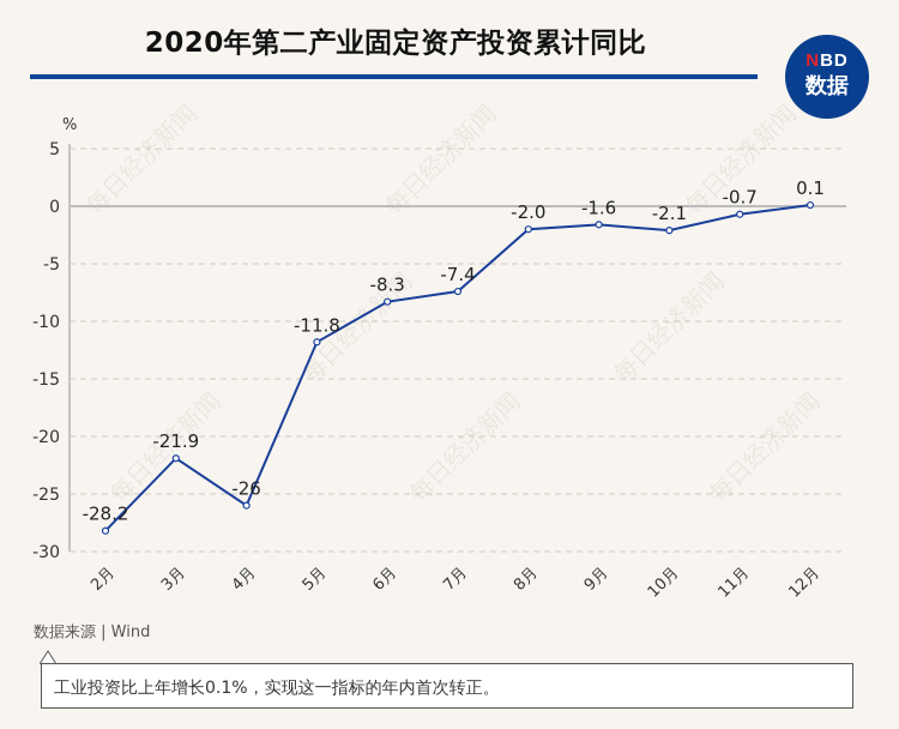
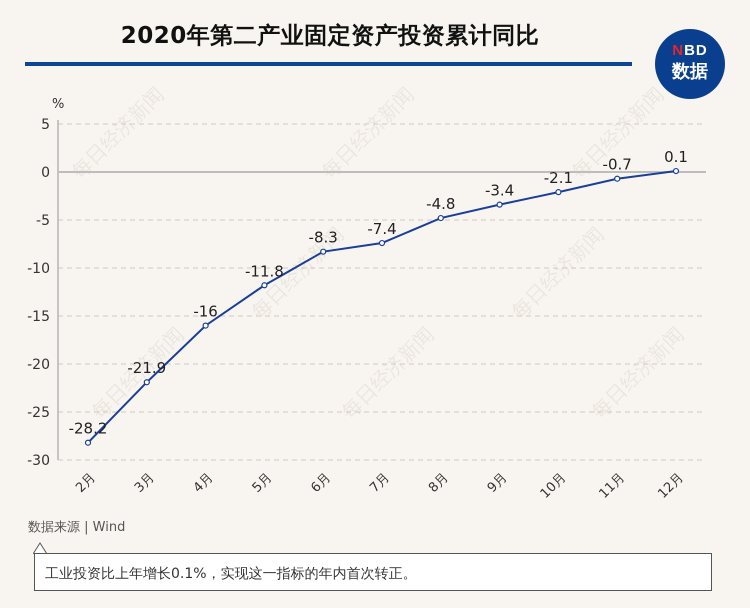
4月: -26 -> -16
8月: -2.0 -> -4.8
9月: -1.6 -> -3.4
